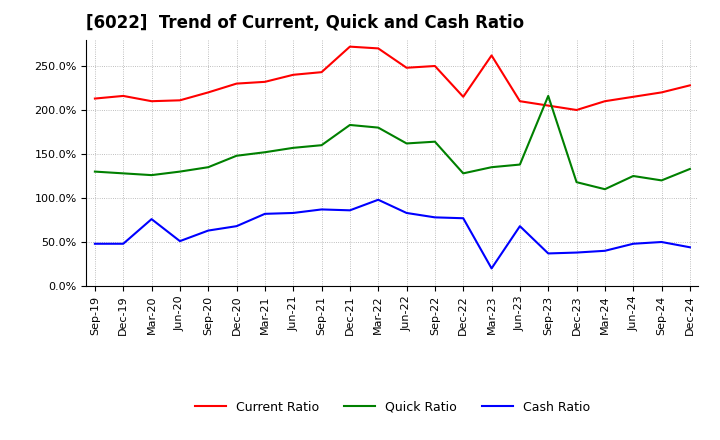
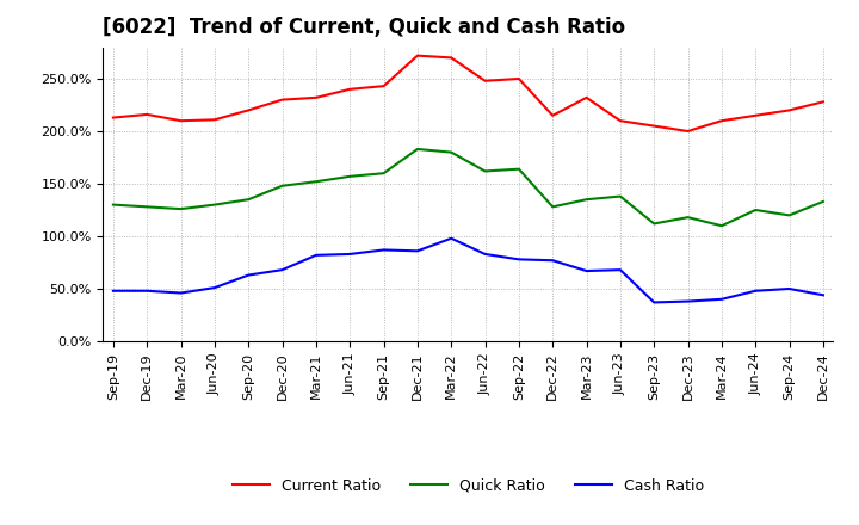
Cash Ratio/Mar-20: 76% -> 46%
Current Ratio/Mar-23: 262% -> 232%
Cash Ratio/Mar-23: 20% -> 67%
Quick Ratio/Sep-23: 216% -> 112%
